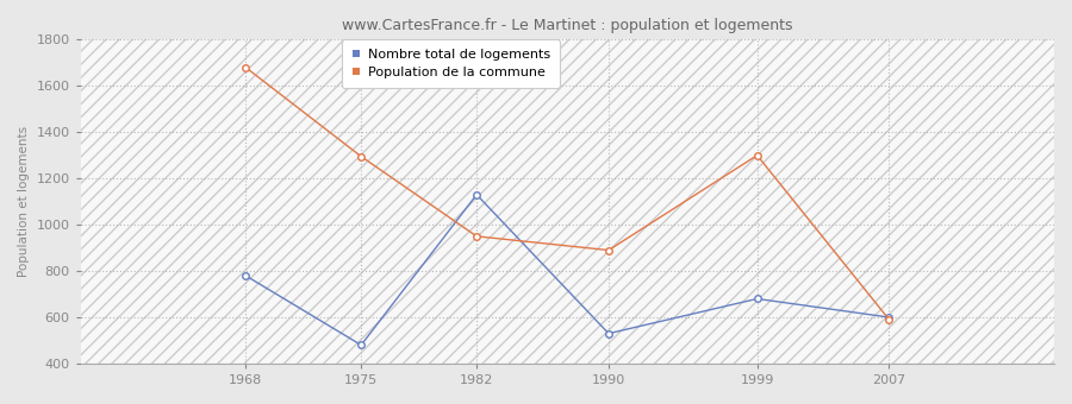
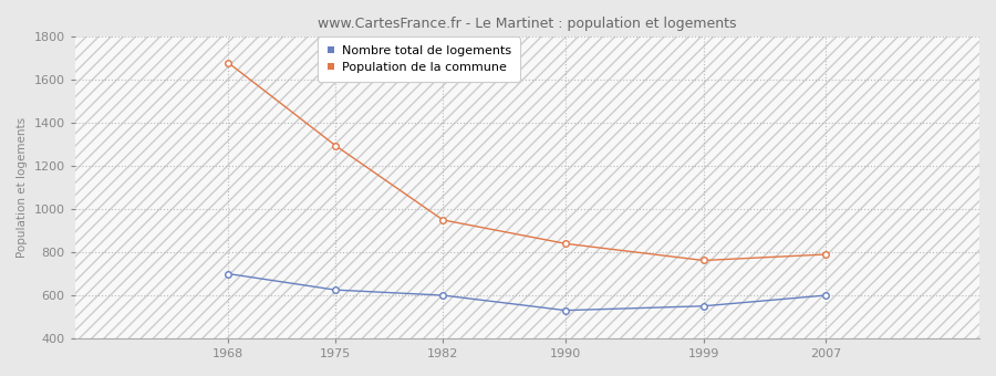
Nombre total de logements/1968: 780 -> 700
Nombre total de logements/1975: 480 -> 620
Nombre total de logements/1982: 1130 -> 600
Population de la commune/1990: 890 -> 840
Nombre total de logements/1999: 680 -> 550
Population de la commune/1999: 1300 -> 760
Population de la commune/2007: 590 -> 790
